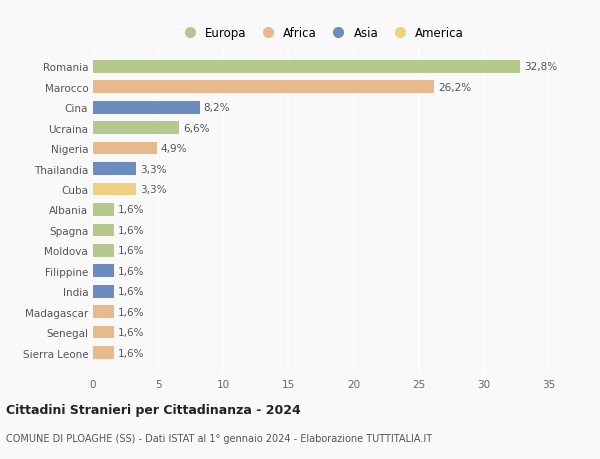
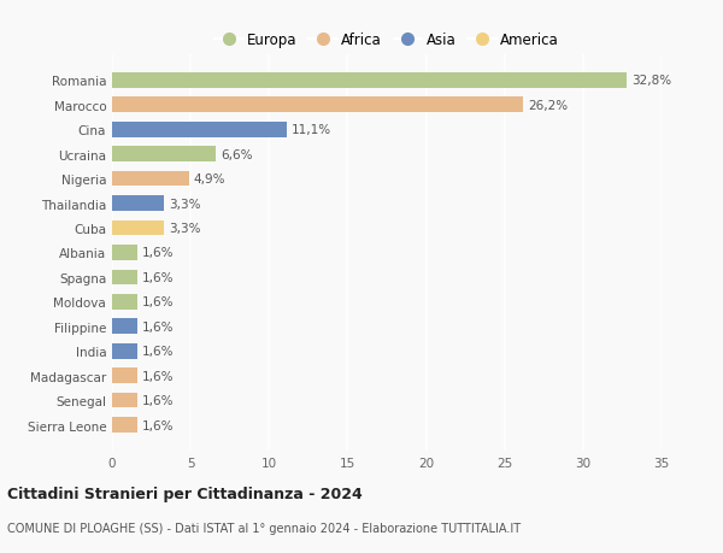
Cina: 8,2% -> 11,1%
